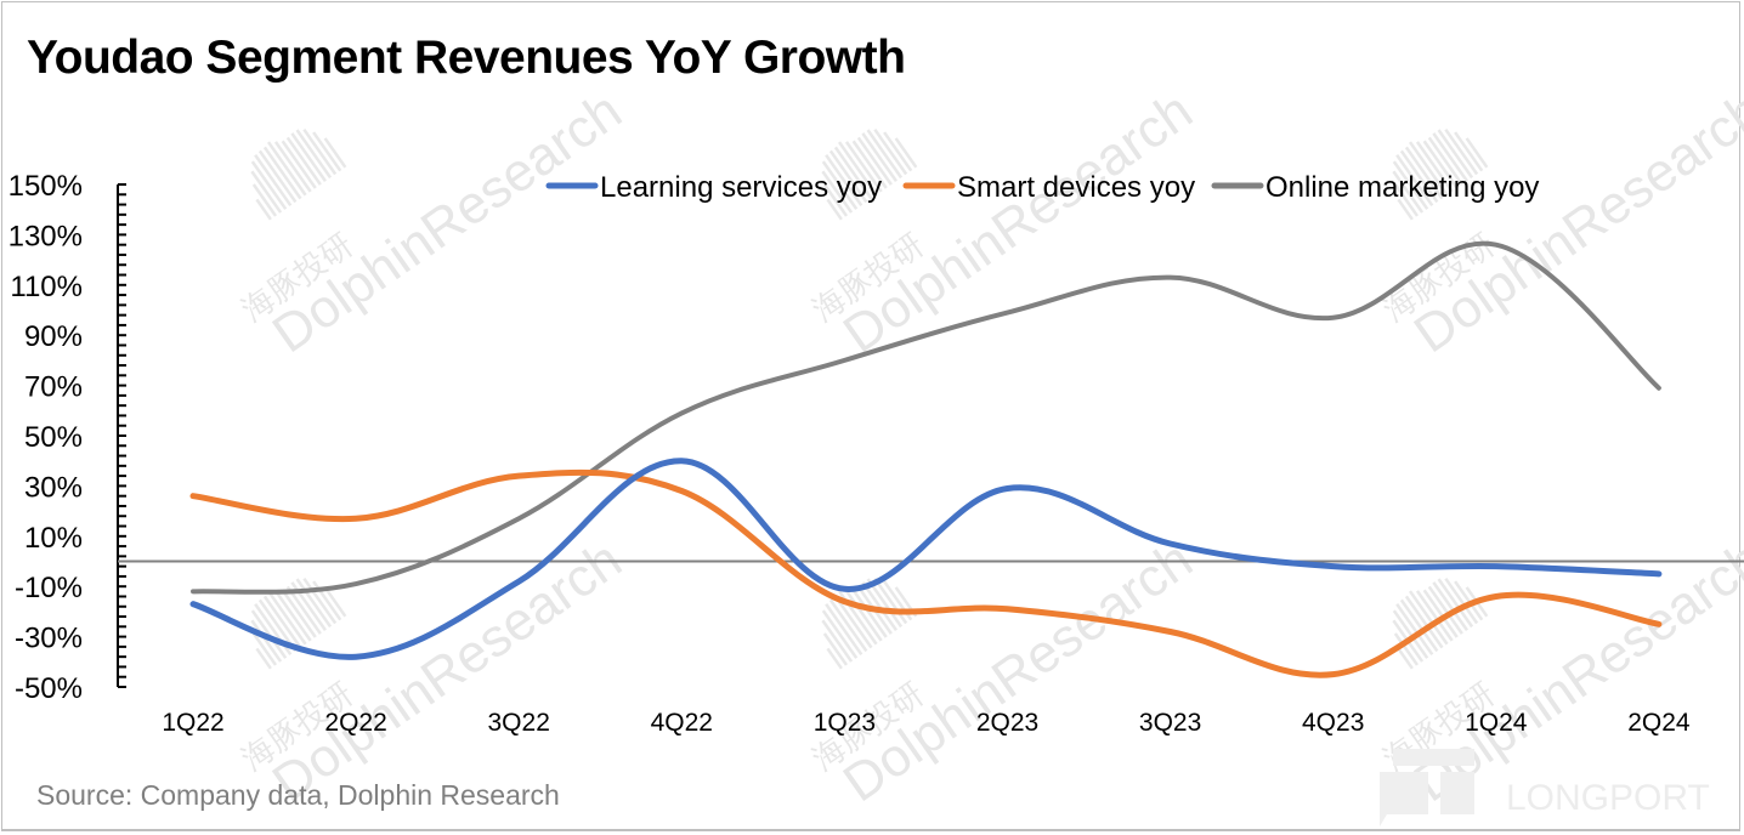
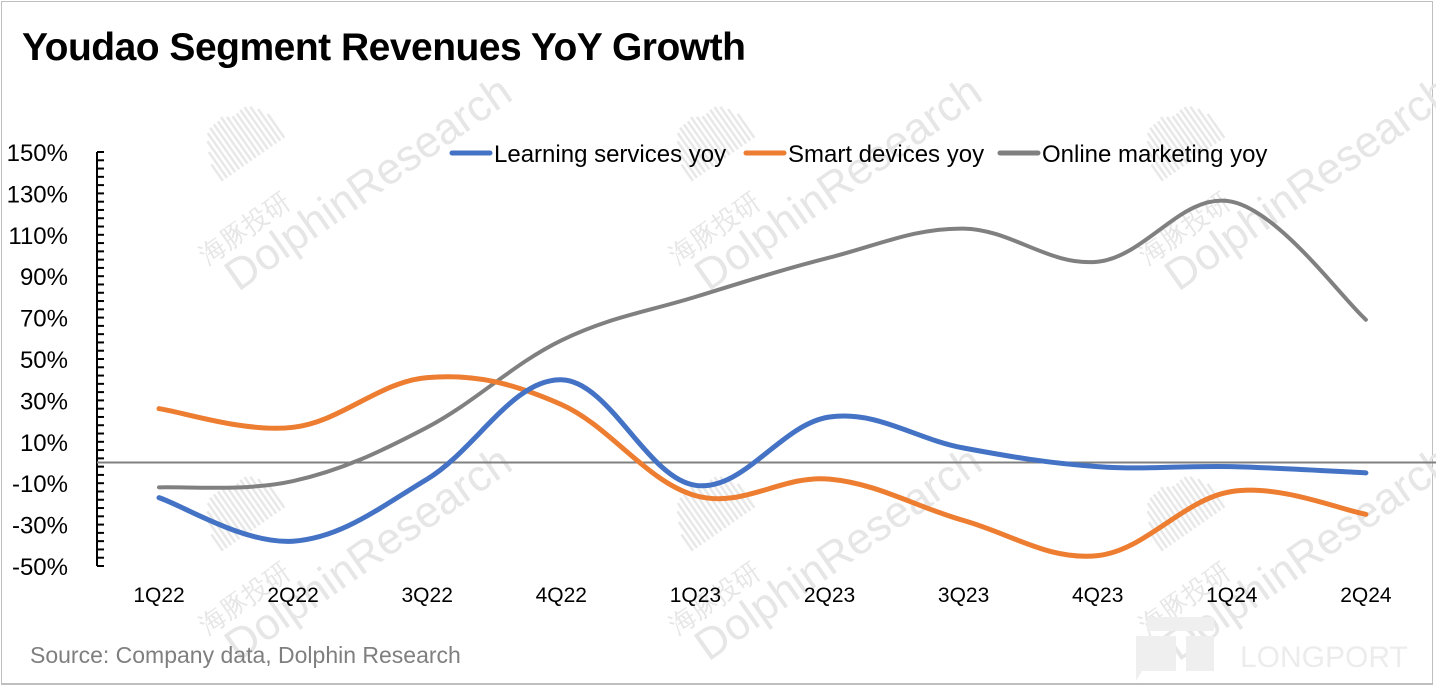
Smart devices yoy/3Q22: 34% -> 41%
Learning services yoy/2Q23: 29% -> 22%
Smart devices yoy/2Q23: -19% -> -8%
